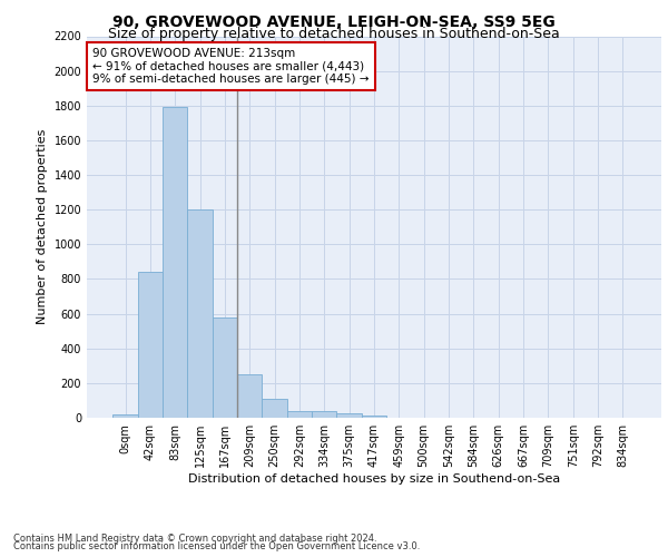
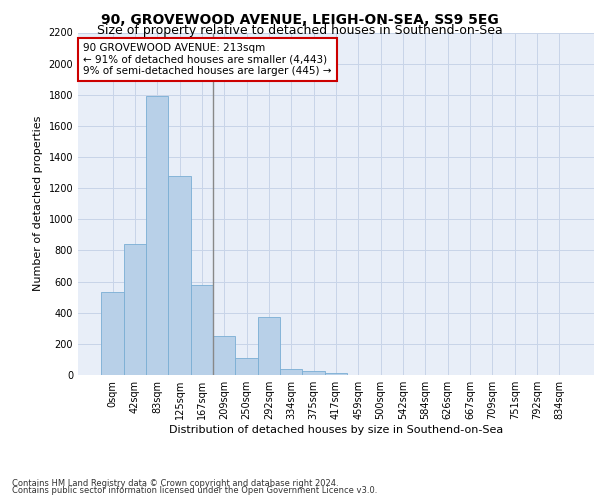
0sqm: 20 -> 530
125sqm: 1200 -> 1280
292sqm: 40 -> 370
